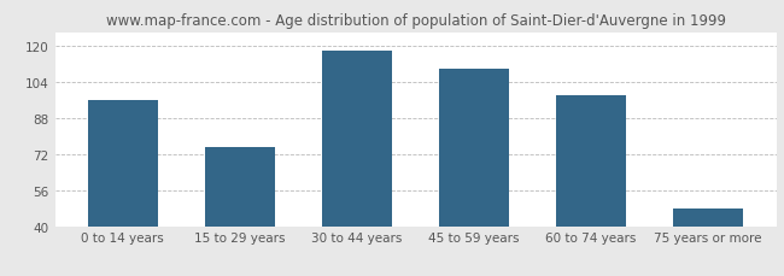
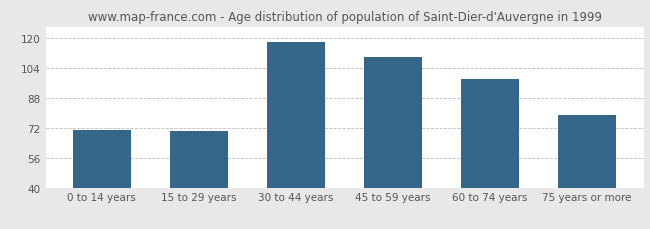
0 to 14 years: 96 -> 71
15 to 29 years: 75 -> 70
75 years or more: 48 -> 79
